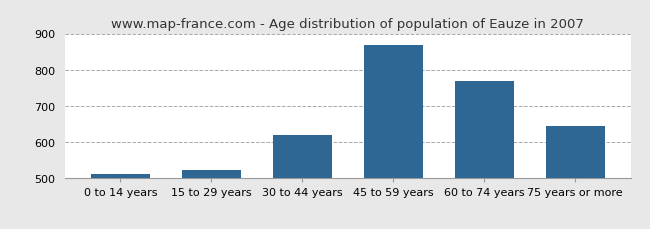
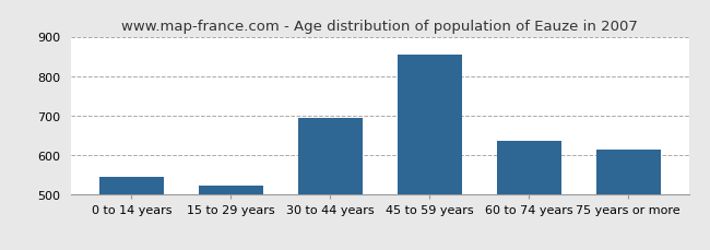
0 to 14 years: 512 -> 545
30 to 44 years: 621 -> 695
45 to 59 years: 869 -> 855
60 to 74 years: 770 -> 635
75 years or more: 644 -> 615
